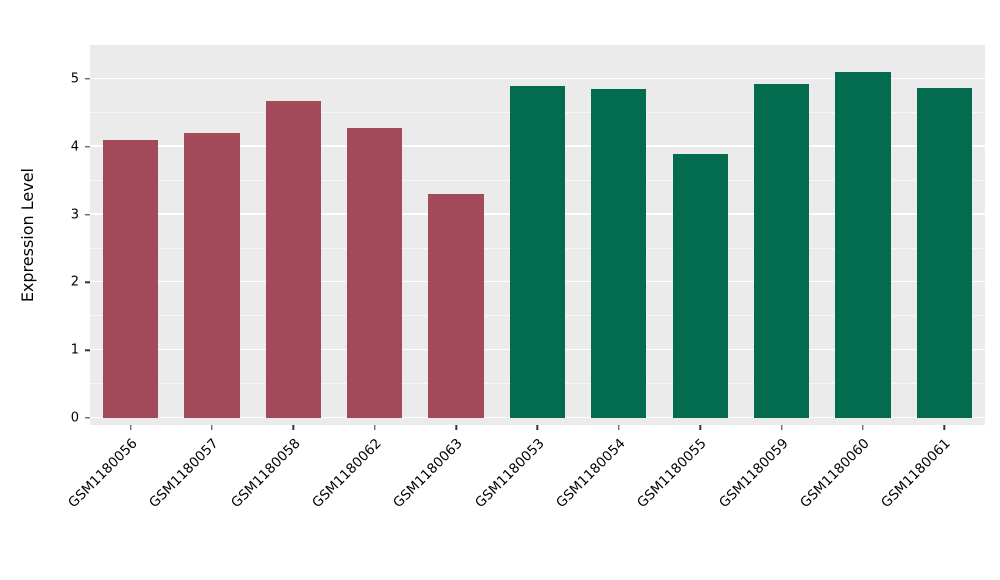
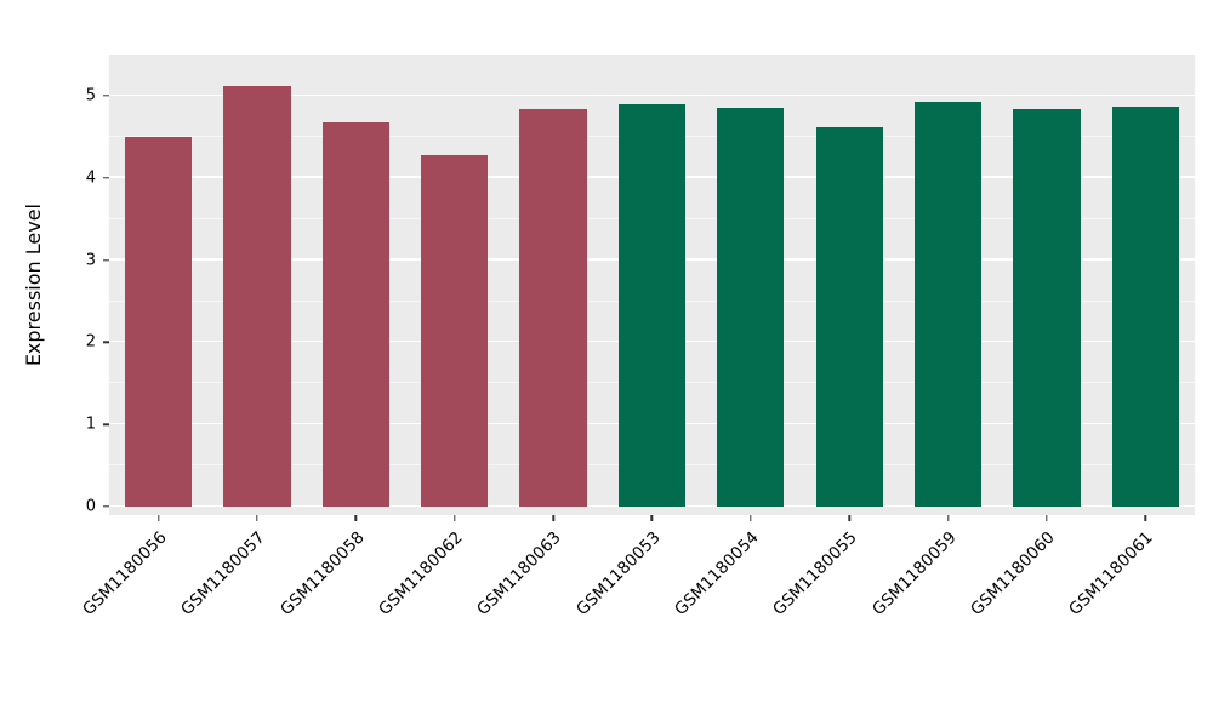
GSM1180056: 4.1 -> 4.5
GSM1180057: 4.2 -> 5.1
GSM1180063: 3.3 -> 4.8
GSM1180055: 3.9 -> 4.6
GSM1180060: 5.1 -> 4.8
